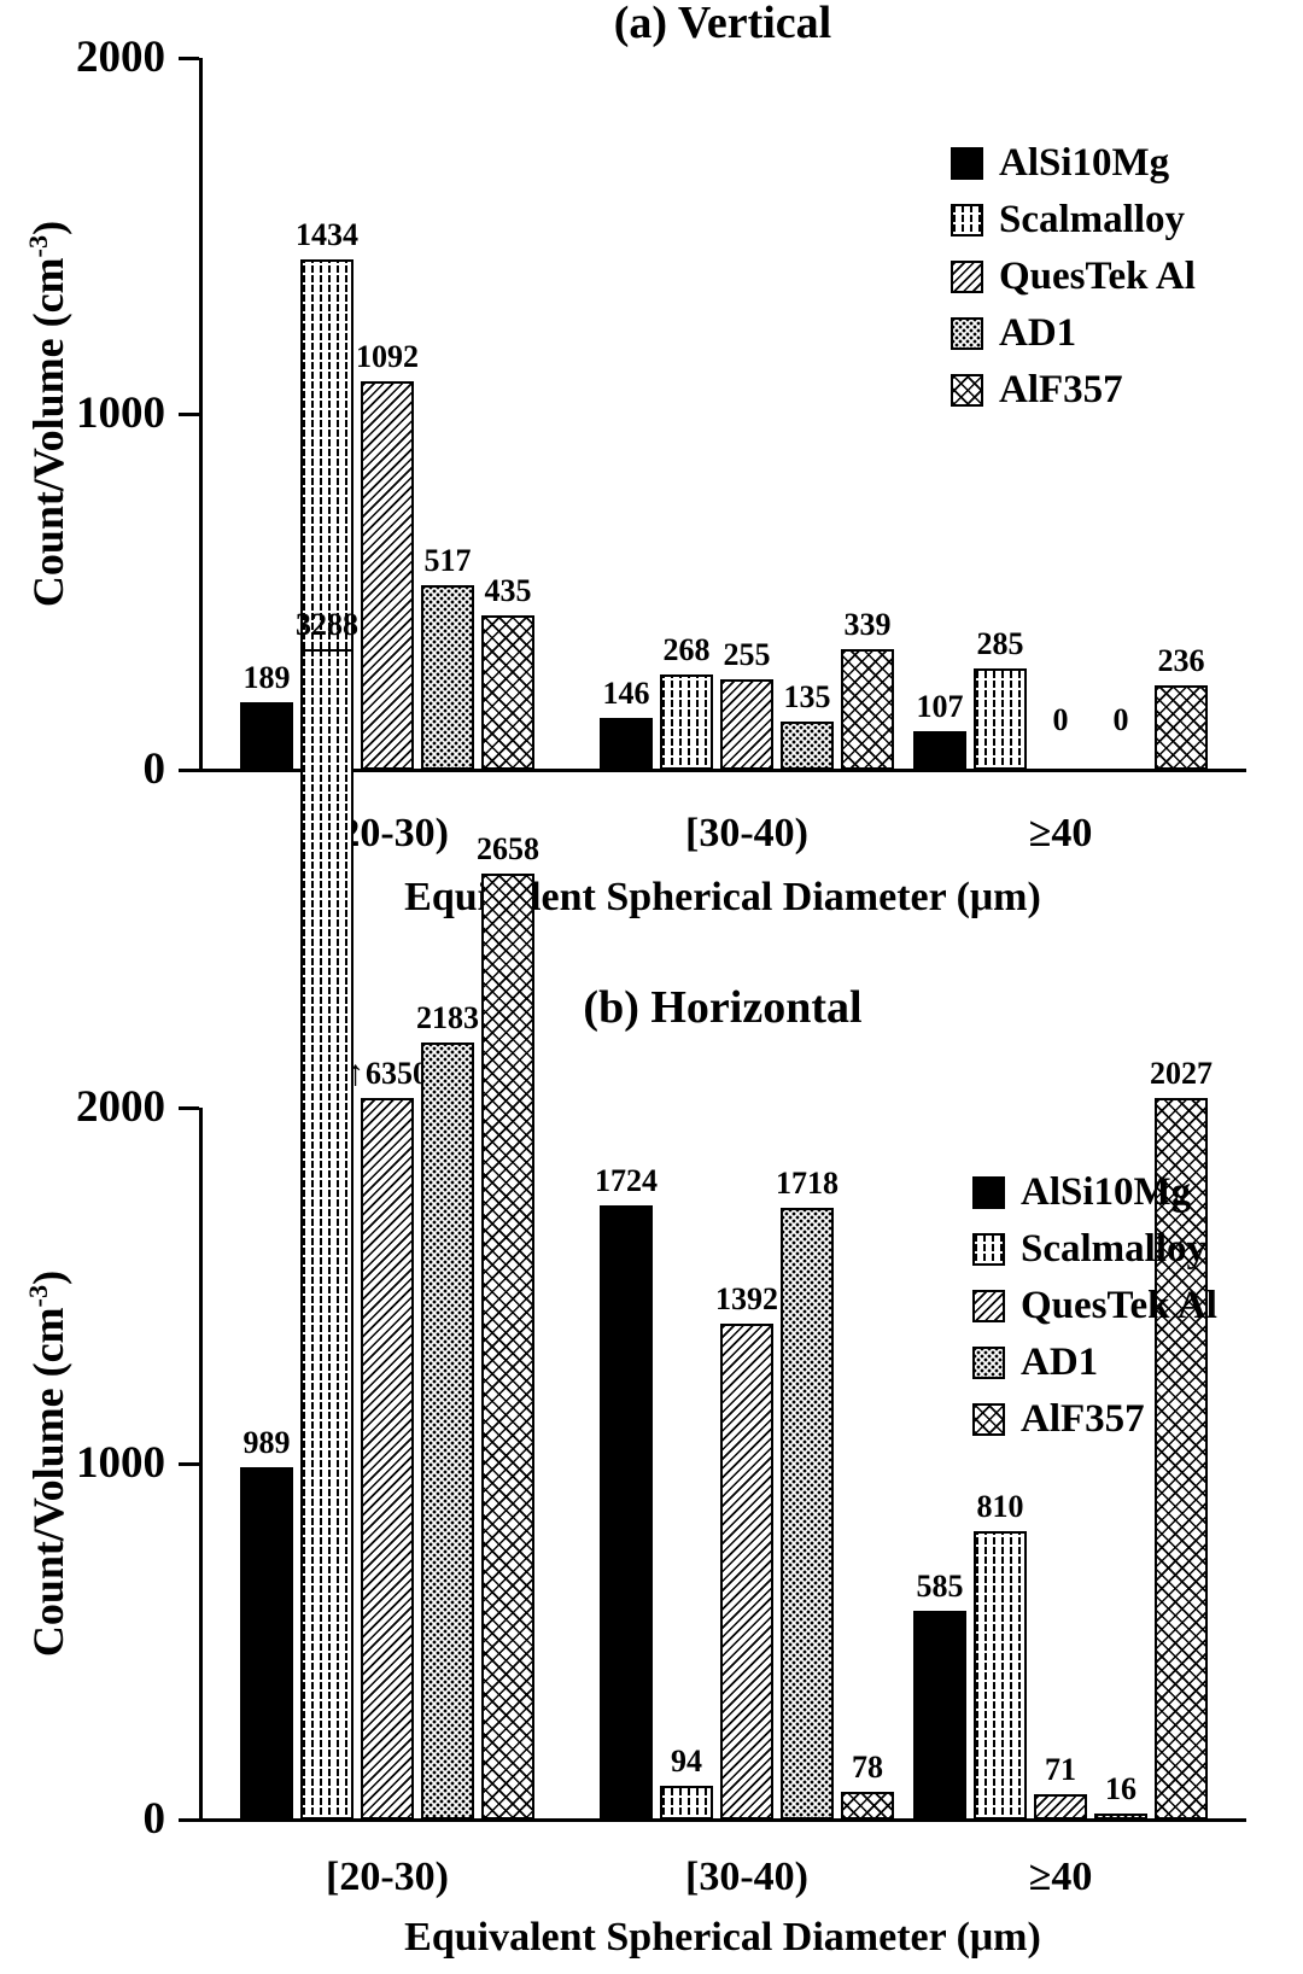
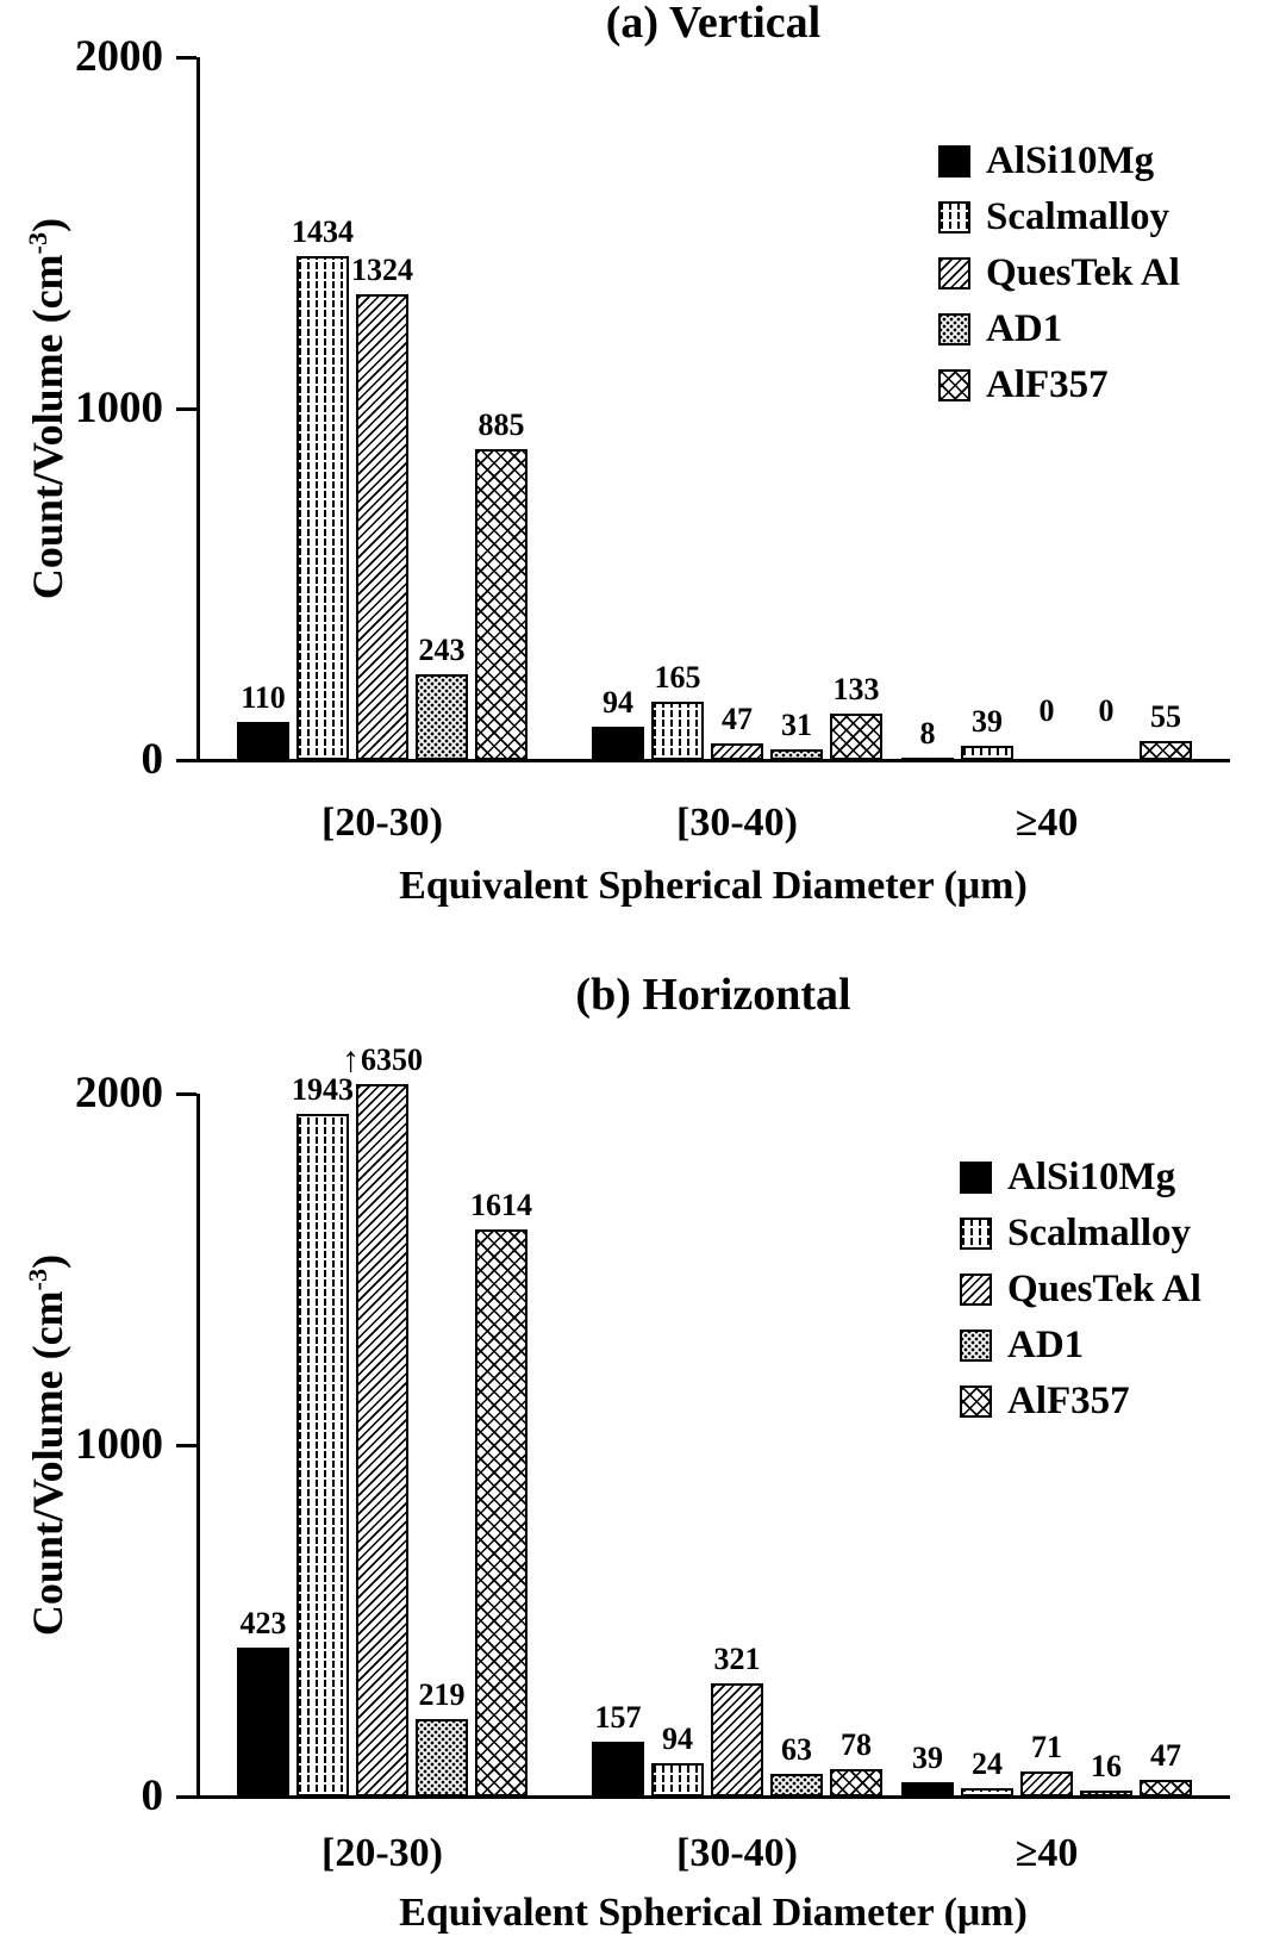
(a) Vertical/AlSi10Mg/[20-30): 189 -> 110
(a) Vertical/QuesTek Al/[20-30): 1092 -> 1324
(a) Vertical/AD1/[20-30): 517 -> 243
(a) Vertical/AlF357/[20-30): 435 -> 885
(a) Vertical/AlSi10Mg/[30-40): 146 -> 94
(a) Vertical/Scalmalloy/[30-40): 268 -> 165
(a) Vertical/QuesTek Al/[30-40): 255 -> 47
(a) Vertical/AD1/[30-40): 135 -> 31
(a) Vertical/AlF357/[30-40): 339 -> 133
(a) Vertical/AlSi10Mg/≥40: 107 -> 8
(a) Vertical/Scalmalloy/≥40: 285 -> 39
(a) Vertical/AlF357/≥40: 236 -> 55
(b) Horizontal/AlSi10Mg/[20-30): 989 -> 423
(b) Horizontal/Scalmalloy/[20-30): 3288 -> 1943
(b) Horizontal/AD1/[20-30): 2183 -> 219
(b) Horizontal/AlF357/[20-30): 2658 -> 1614
(b) Horizontal/AlSi10Mg/[30-40): 1724 -> 157
(b) Horizontal/QuesTek Al/[30-40): 1392 -> 321
(b) Horizontal/AD1/[30-40): 1718 -> 63
(b) Horizontal/AlSi10Mg/≥40: 585 -> 39
(b) Horizontal/Scalmalloy/≥40: 810 -> 24
(b) Horizontal/AlF357/≥40: 2027 -> 47
